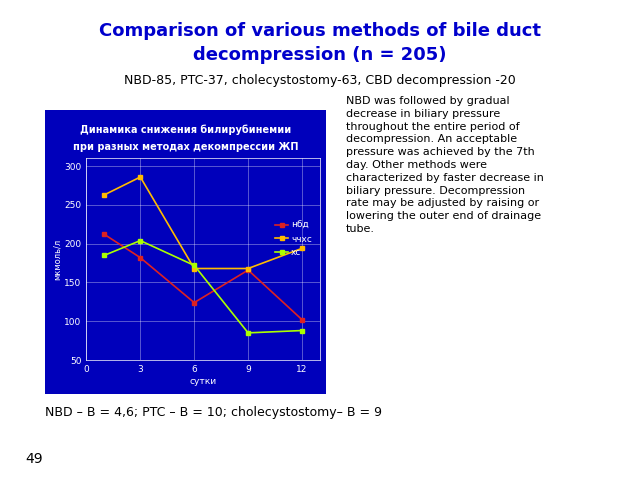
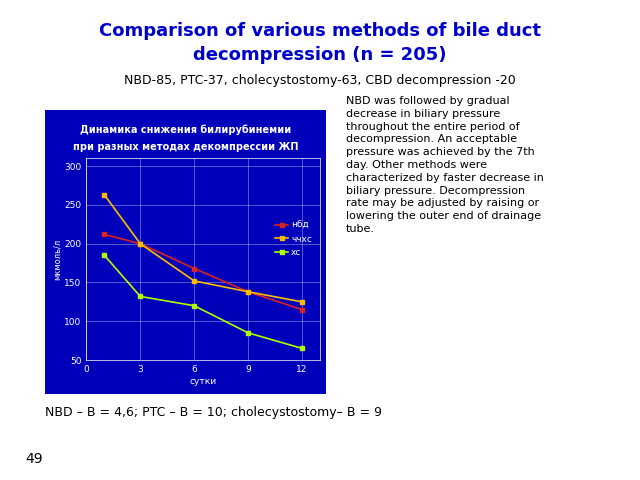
нбд/3: 182 -> 200
ччхс/3: 286 -> 200
хс/3: 204 -> 132
нбд/6: 124 -> 168
ччхс/6: 168 -> 152
хс/6: 172 -> 120
нбд/9: 166 -> 138
ччхс/9: 168 -> 138
нбд/12: 102 -> 115
ччхс/12: 194 -> 125
хс/12: 88 -> 65
